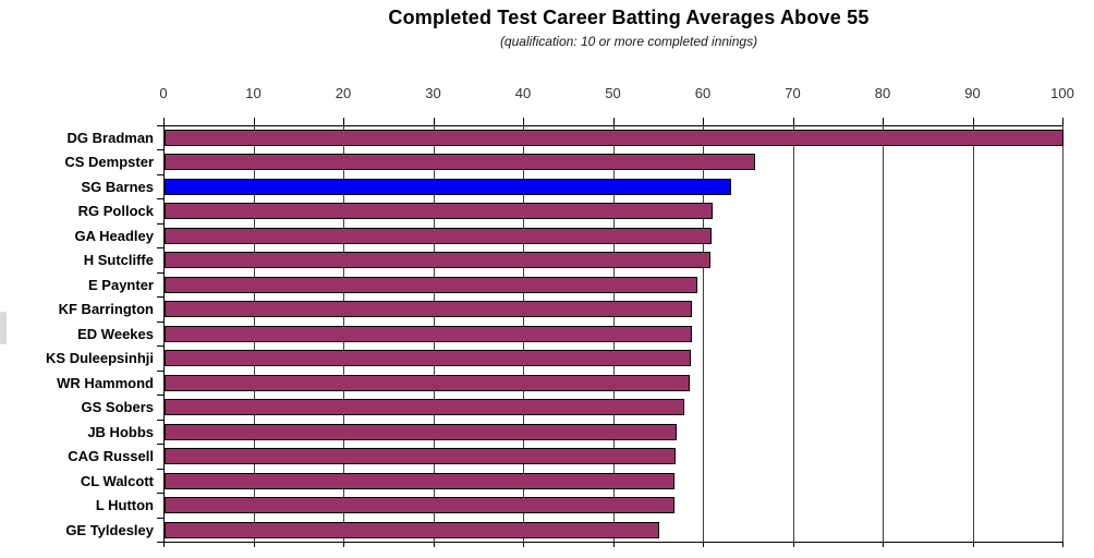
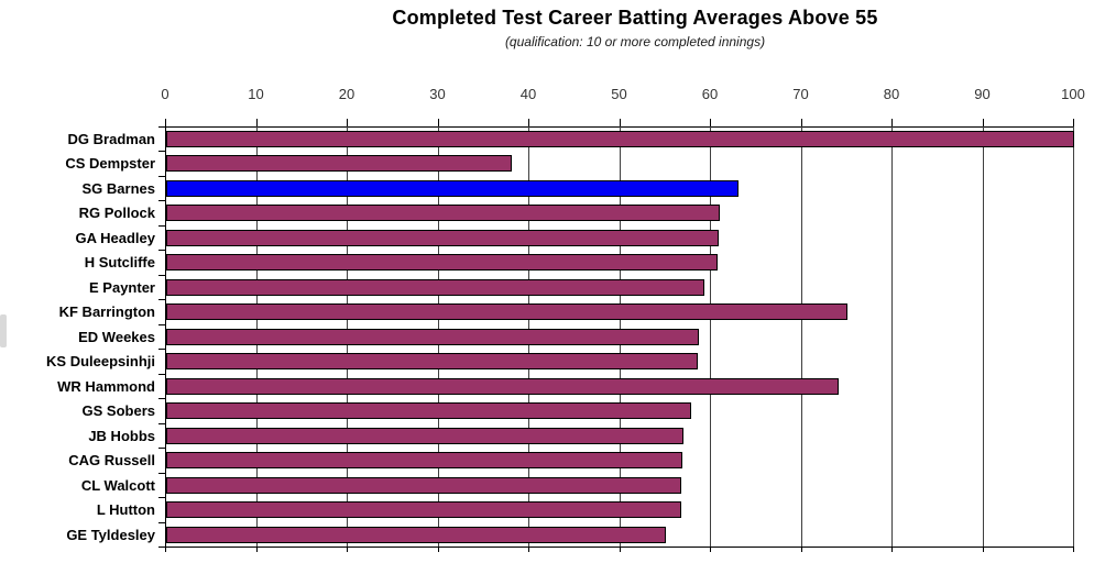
CS Dempster: 66 -> 38
KF Barrington: 59 -> 75
WR Hammond: 58 -> 74
